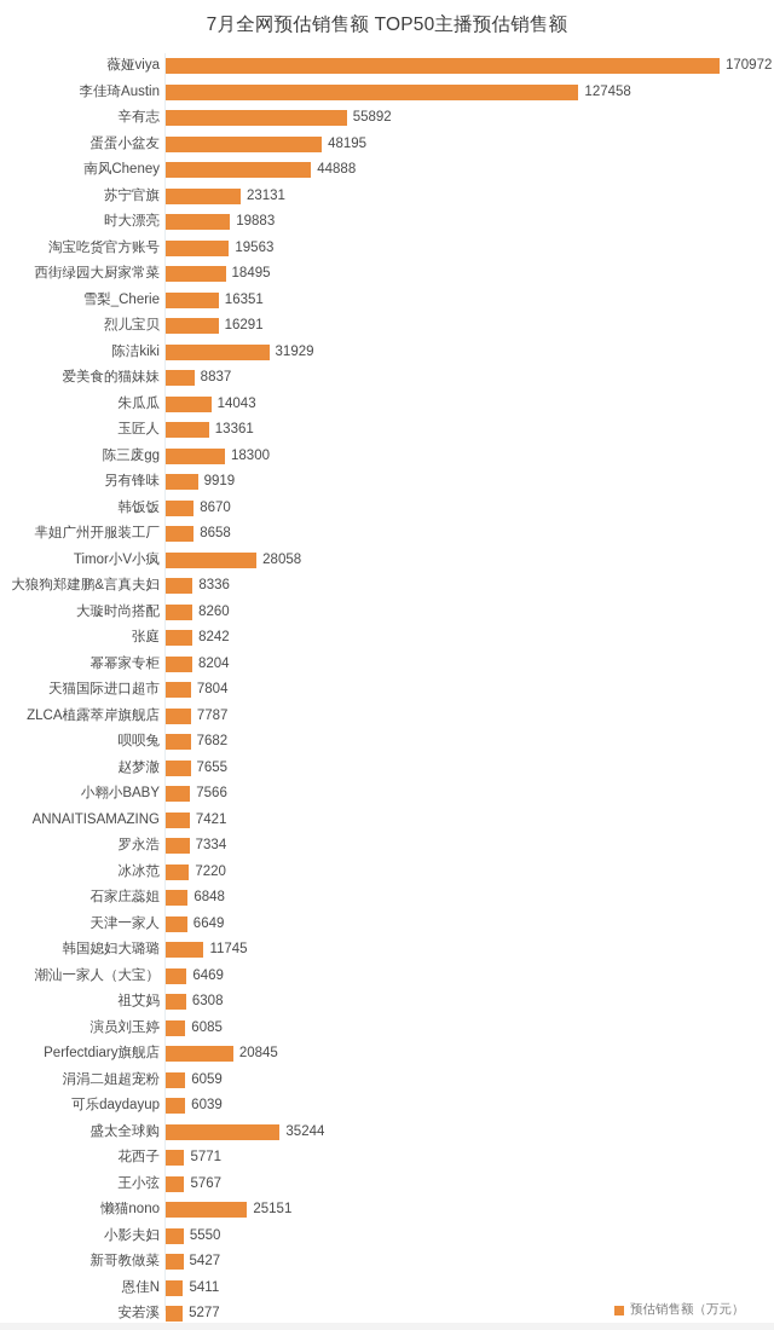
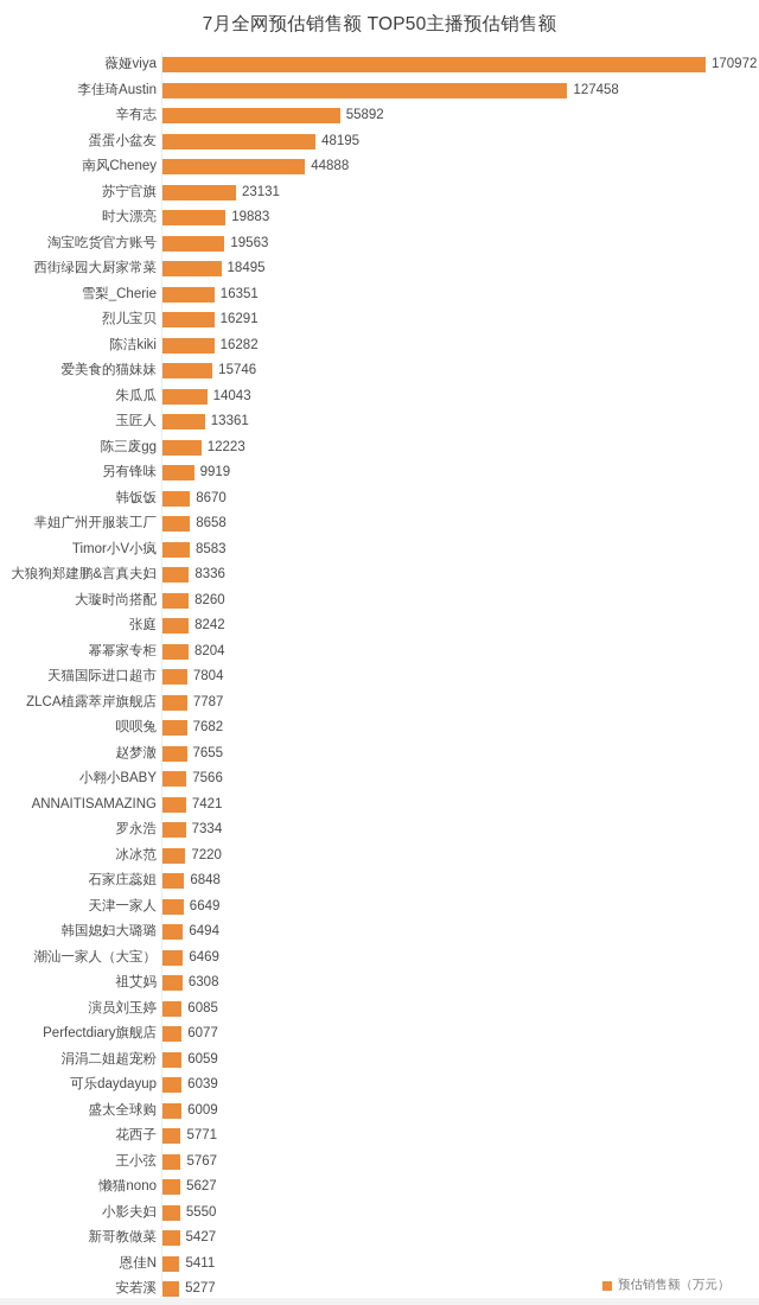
陈洁kiki: 31929 -> 16282
爱美食的猫妹妹: 8837 -> 15746
陈三废gg: 18300 -> 12223
Timor小V小疯: 28058 -> 8583
韩国媳妇大璐璐: 11745 -> 6494
Perfectdiary旗舰店: 20845 -> 6077
盛太全球购: 35244 -> 6009
懒猫nono: 25151 -> 5627
